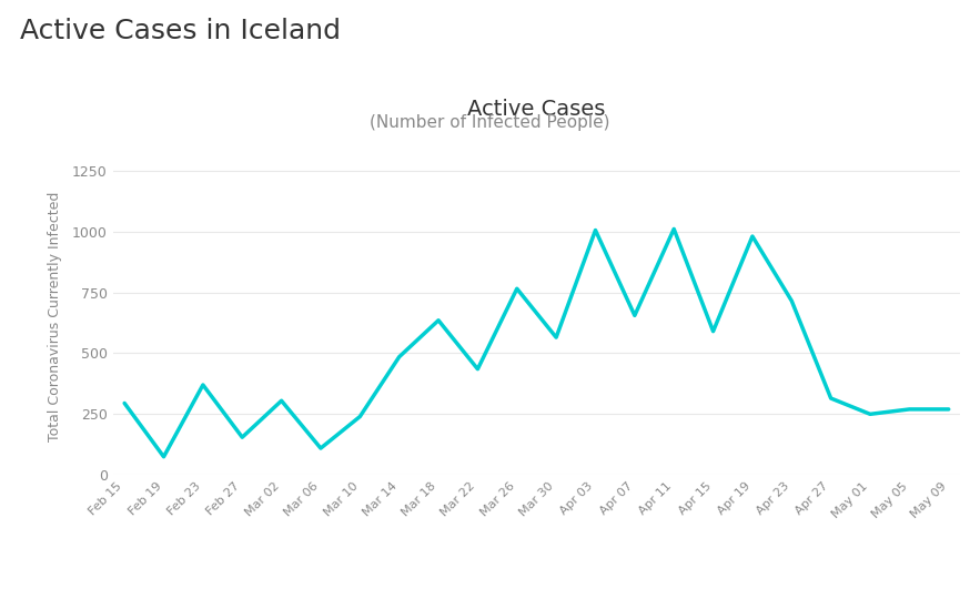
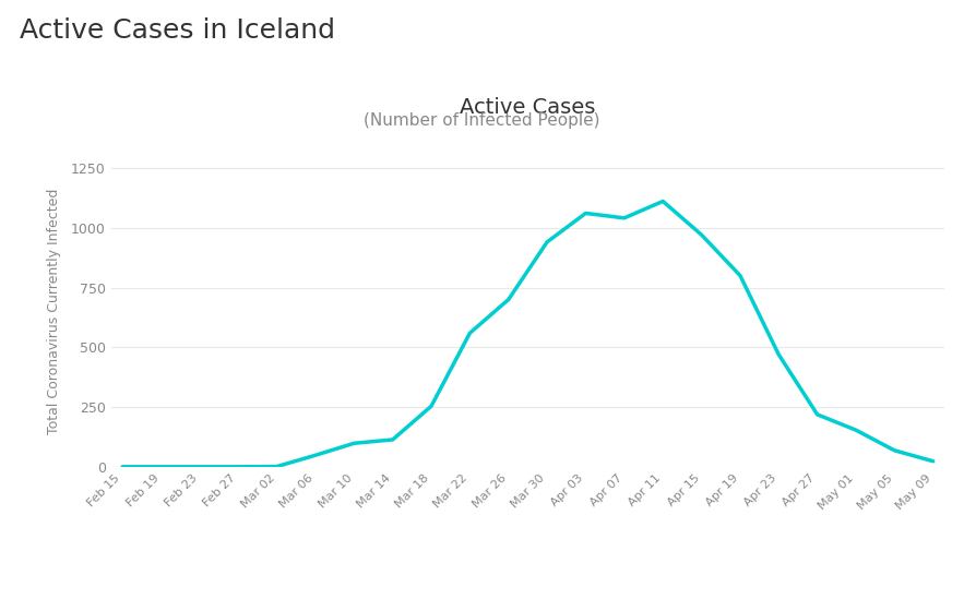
Feb 15: 295 -> 2
Feb 19: 75 -> 2
Feb 23: 370 -> 2
Feb 27: 155 -> 2
Mar 02: 305 -> 3
Mar 06: 110 -> 50
Mar 10: 240 -> 100
Mar 14: 485 -> 115
Mar 18: 635 -> 255
Mar 22: 435 -> 560
Mar 26: 765 -> 700
Mar 30: 565 -> 940
Apr 03: 1005 -> 1060
Apr 07: 655 -> 1040
Apr 11: 1010 -> 1110
Apr 15: 590 -> 970
Apr 19: 980 -> 800
Apr 23: 715 -> 470
Apr 27: 315 -> 220
May 01: 250 -> 155
May 05: 270 -> 70
May 09: 270 -> 25
